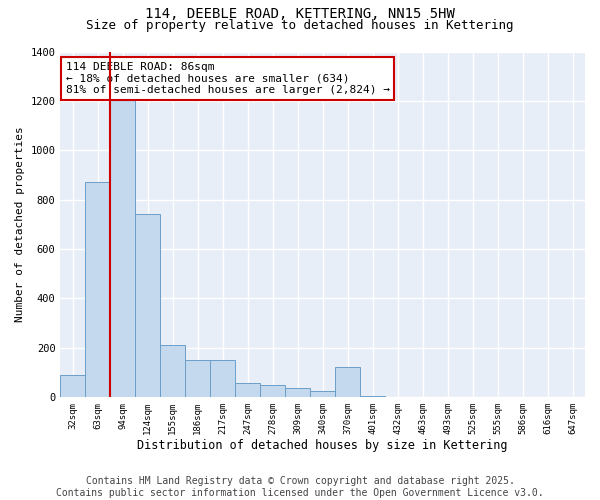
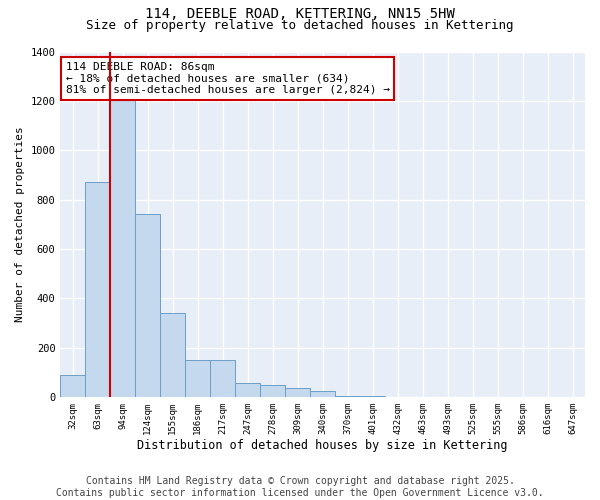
155sqm: 210 -> 340
370sqm: 120 -> 5
